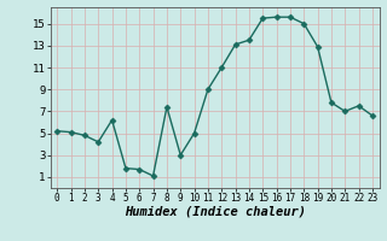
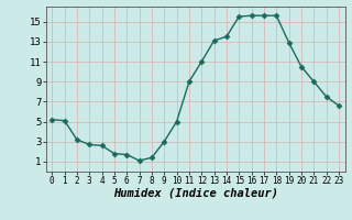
2: 4.8 -> 3.2
3: 4.2 -> 2.7
4: 6.2 -> 2.6
8: 7.4 -> 1.4
18: 15.0 -> 15.6
20: 7.8 -> 10.5
21: 7.0 -> 9.0
